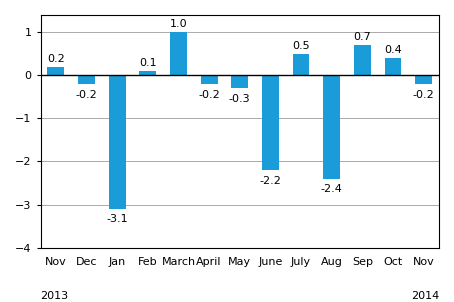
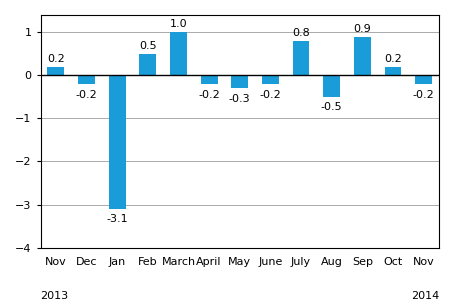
Feb: 0.1 -> 0.5
June: -2.2 -> -0.2
July: 0.5 -> 0.8
Aug: -2.4 -> -0.5
Sep: 0.7 -> 0.9
Oct: 0.4 -> 0.2
